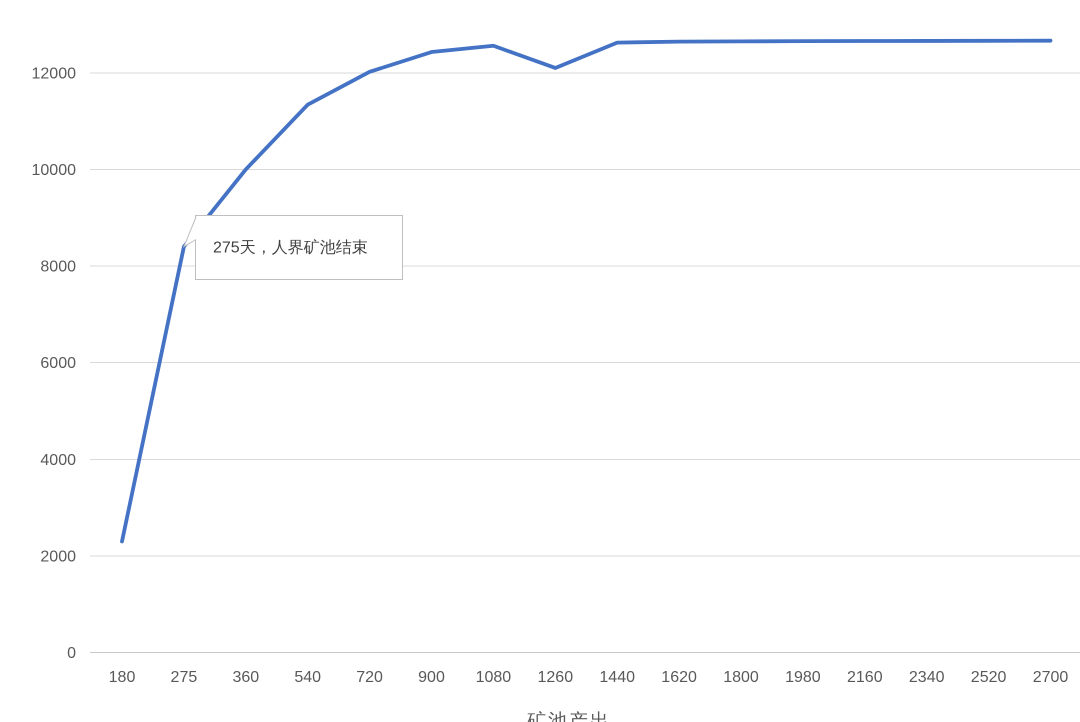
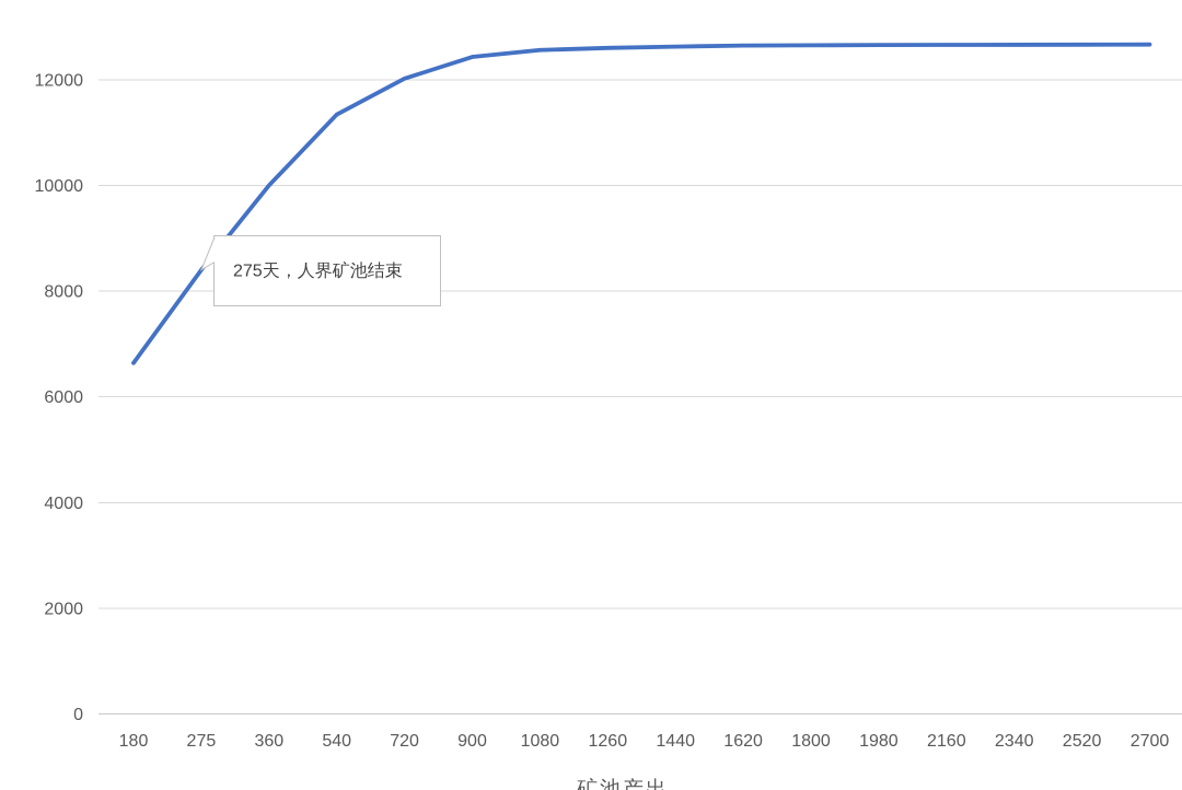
180: 2300 -> 6600
1260: 12100 -> 12600
